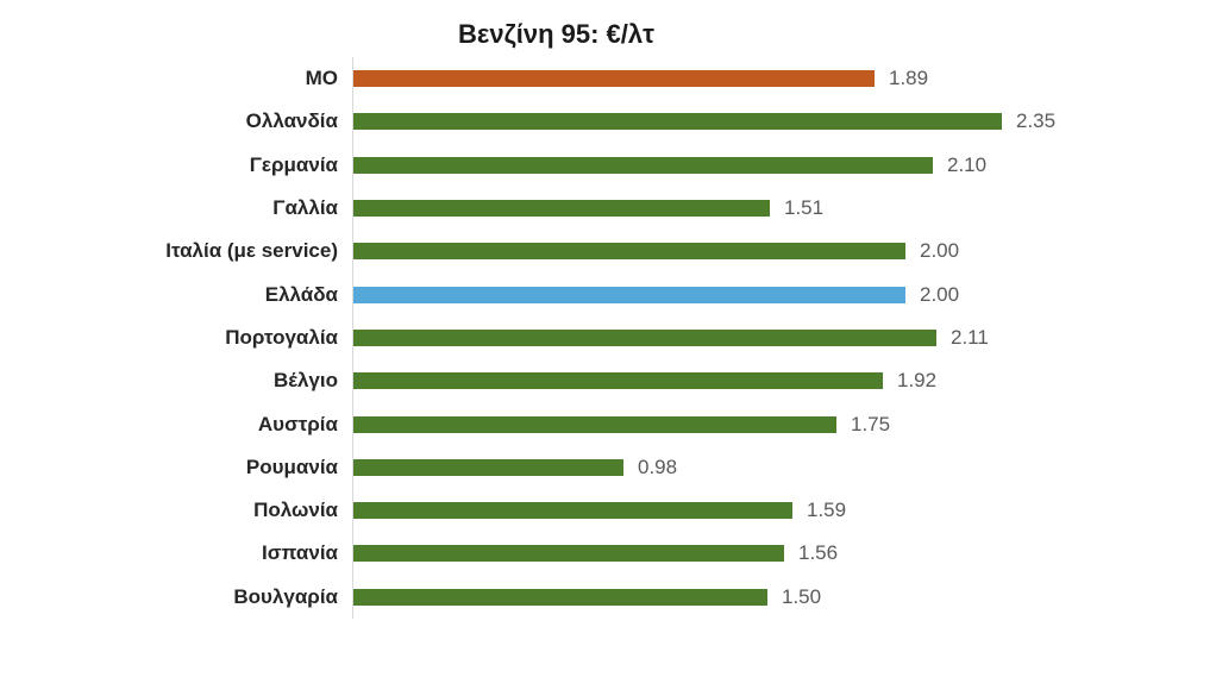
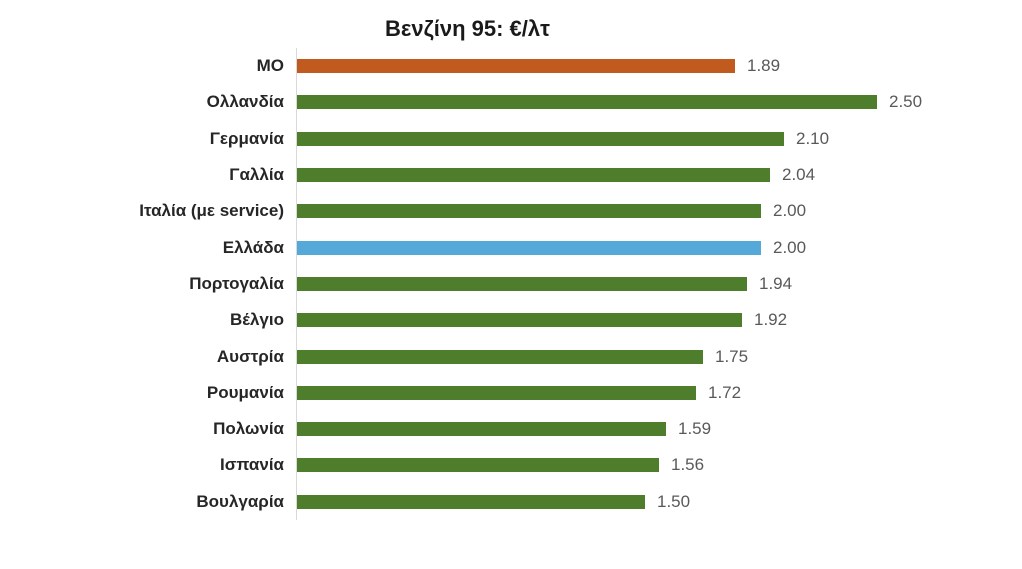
Ολλανδία: 2.35 -> 2.50
Γαλλία: 1.51 -> 2.04
Πορτογαλία: 2.11 -> 1.94
Ρουμανία: 0.98 -> 1.72
